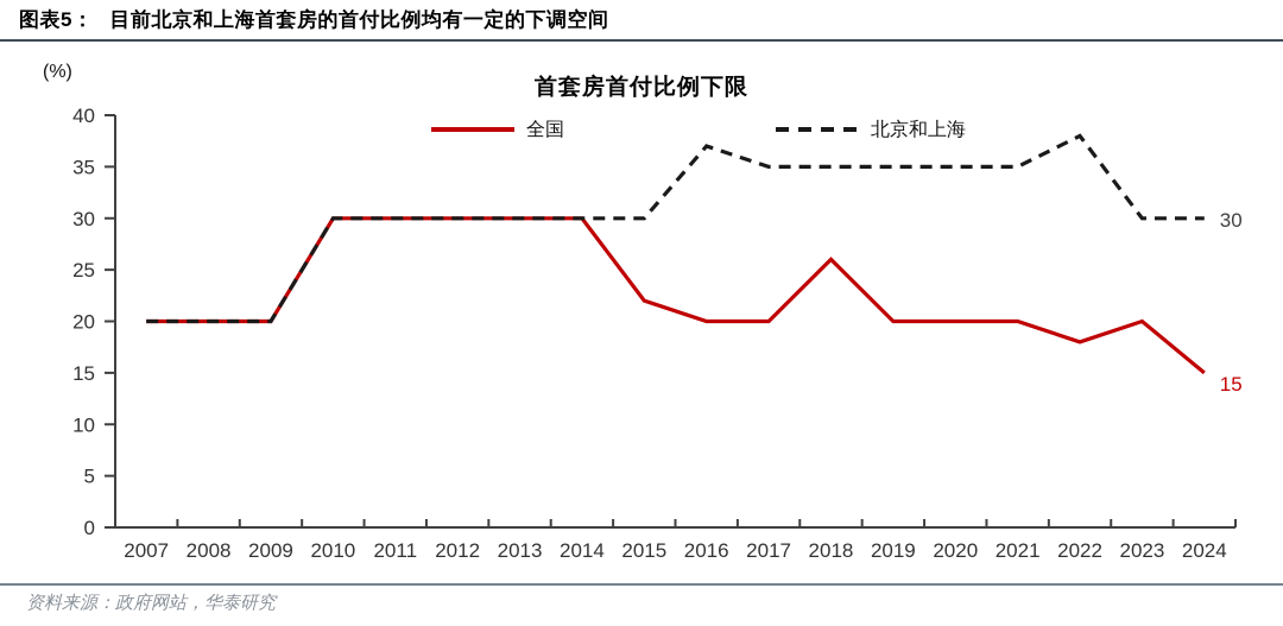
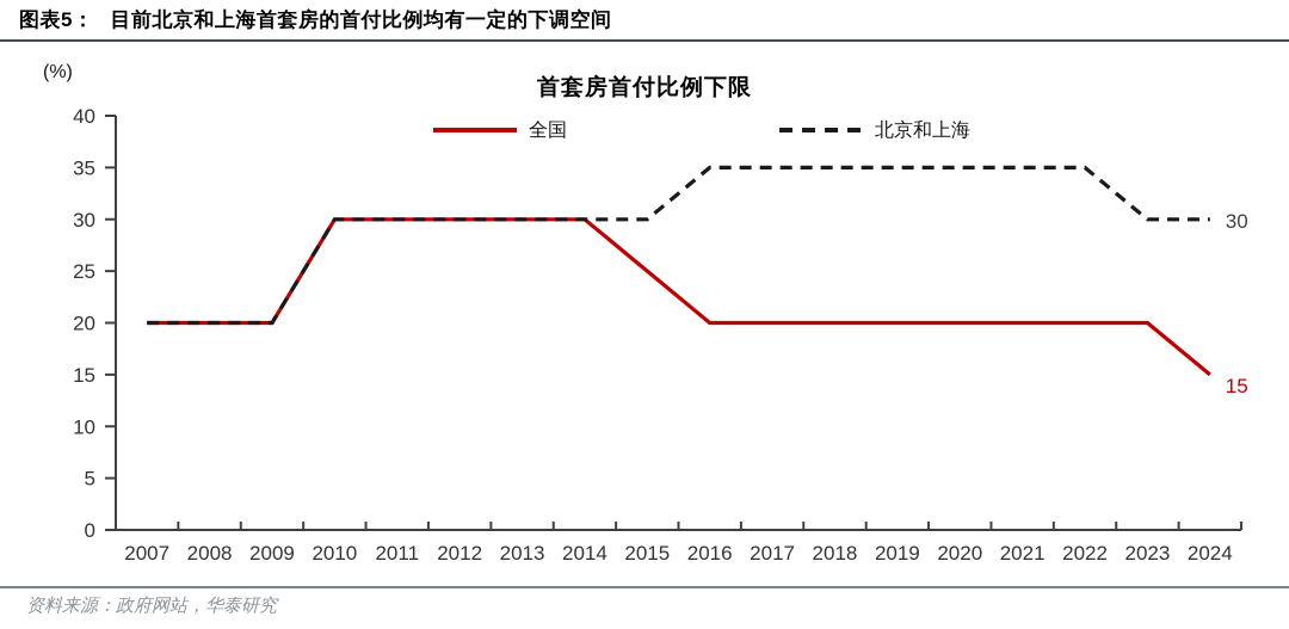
全国/2015: 22 -> 25
北京和上海/2016: 37 -> 35
全国/2018: 26 -> 20
全国/2022: 18 -> 20
北京和上海/2022: 38 -> 35
